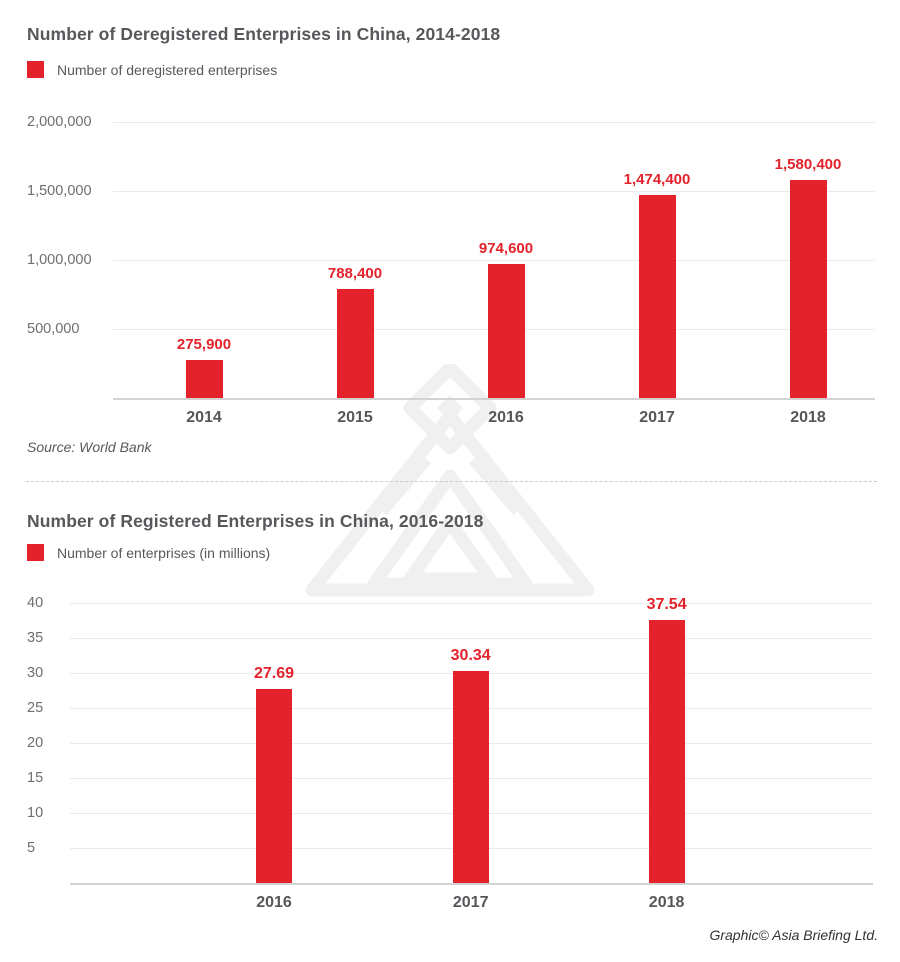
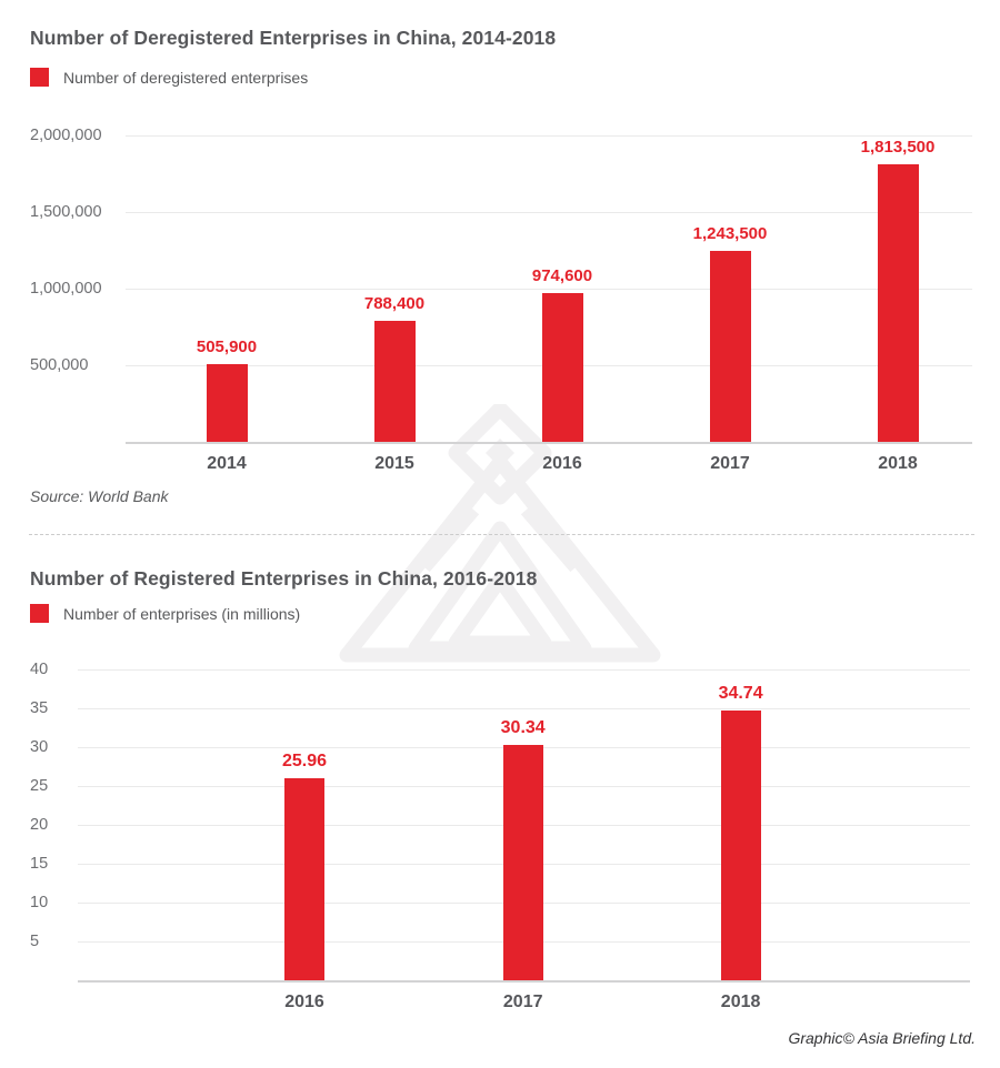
Number of Deregistered Enterprises in China, 2014-2018/2014: 275,900 -> 505,900
Number of Deregistered Enterprises in China, 2014-2018/2017: 1,474,400 -> 1,243,500
Number of Deregistered Enterprises in China, 2014-2018/2018: 1,580,400 -> 1,813,500
Number of Registered Enterprises in China, 2016-2018/2016: 27.69 -> 25.96
Number of Registered Enterprises in China, 2016-2018/2018: 37.54 -> 34.74
